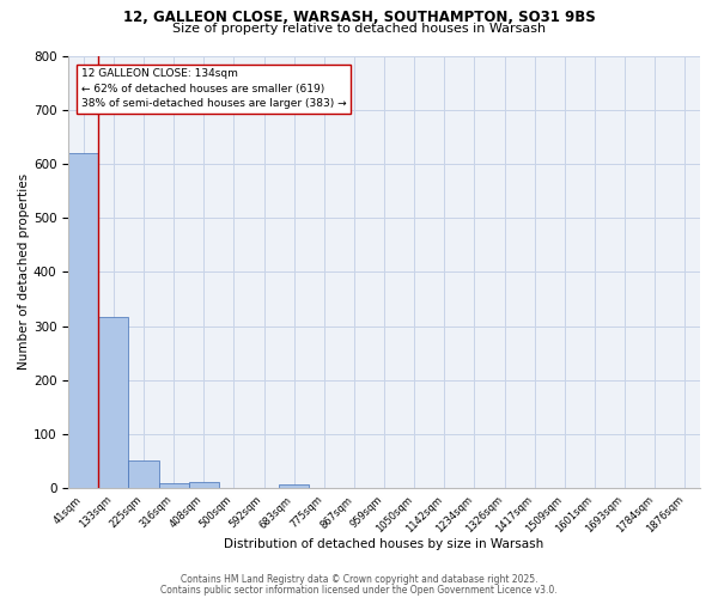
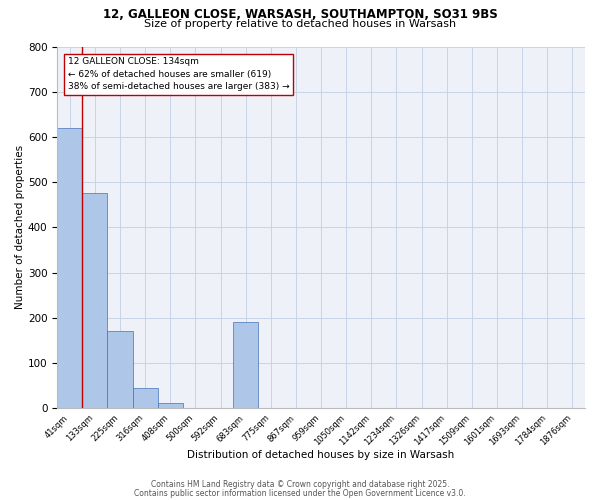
133sqm: 316 -> 475
225sqm: 52 -> 170
316sqm: 10 -> 45
683sqm: 7 -> 190
